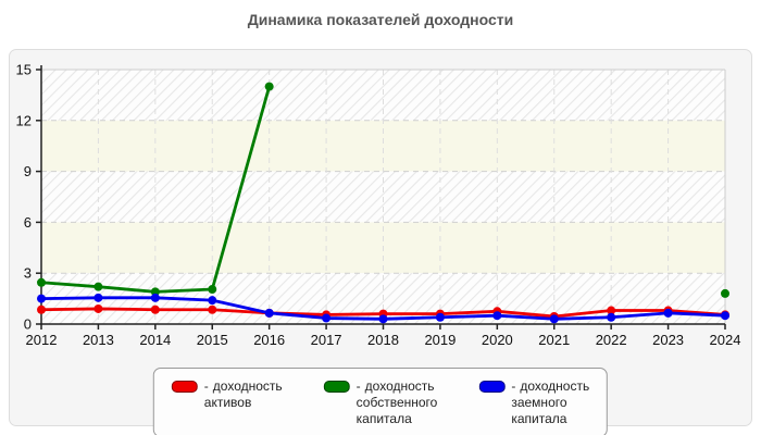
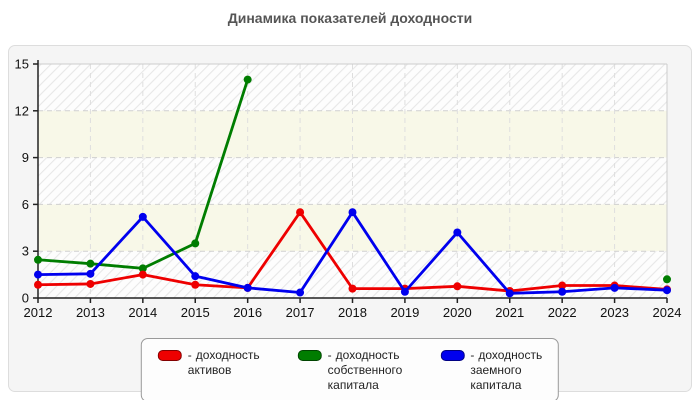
доходность активов/2014: 0.8 -> 1.5
доходность заемного капитала/2014: 1.6 -> 5.2
доходность собственного капитала/2015: 2.0 -> 3.5
доходность активов/2017: 0.6 -> 5.5
доходность заемного капитала/2018: 0.3 -> 5.5
доходность заемного капитала/2020: 0.5 -> 4.2
доходность собственного капитала/2024: 1.8 -> 1.2
